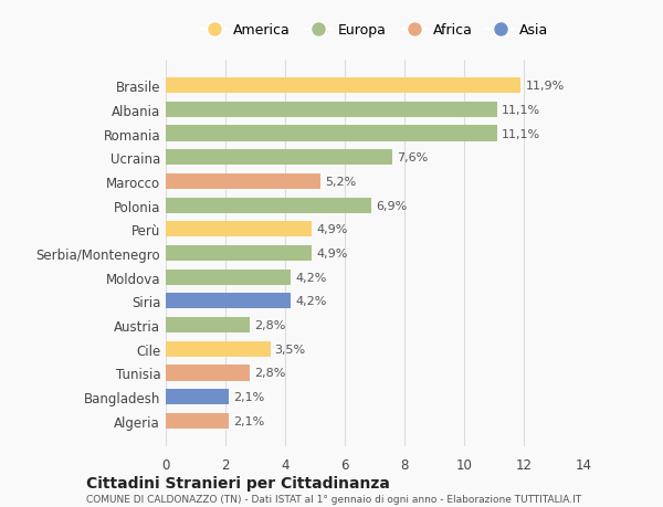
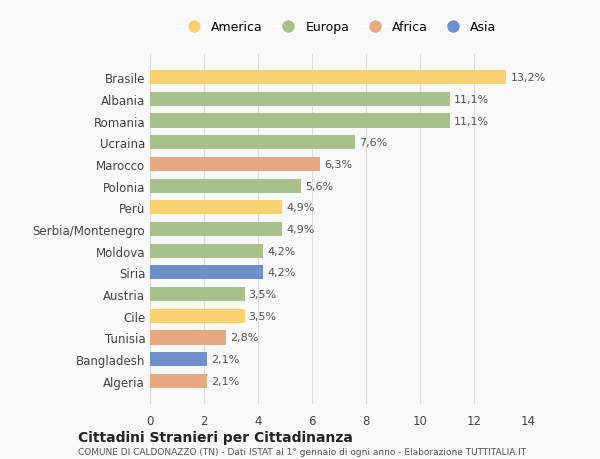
Brasile: 11,9% -> 13,2%
Marocco: 5,2% -> 6,3%
Polonia: 6,9% -> 5,6%
Austria: 2,8% -> 3,5%
